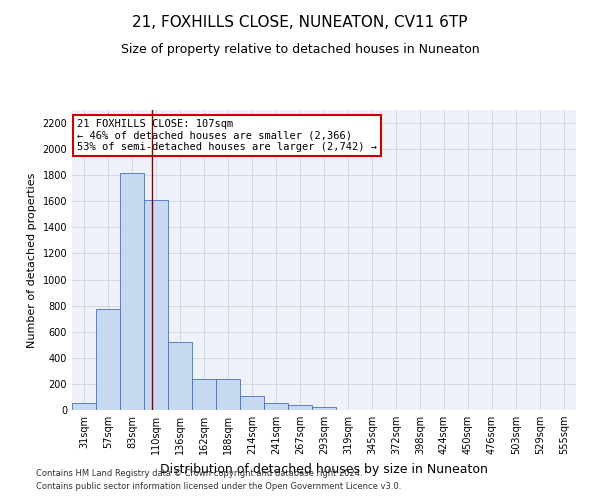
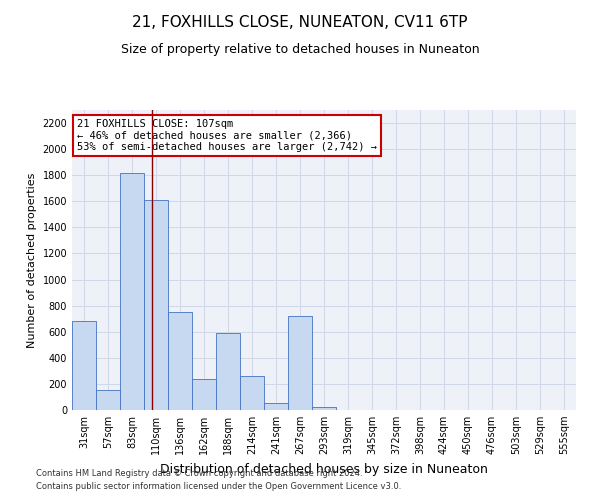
31sqm: 50 -> 680
57sqm: 780 -> 150
136sqm: 520 -> 750
188sqm: 240 -> 590
214sqm: 100 -> 260
267sqm: 40 -> 720
